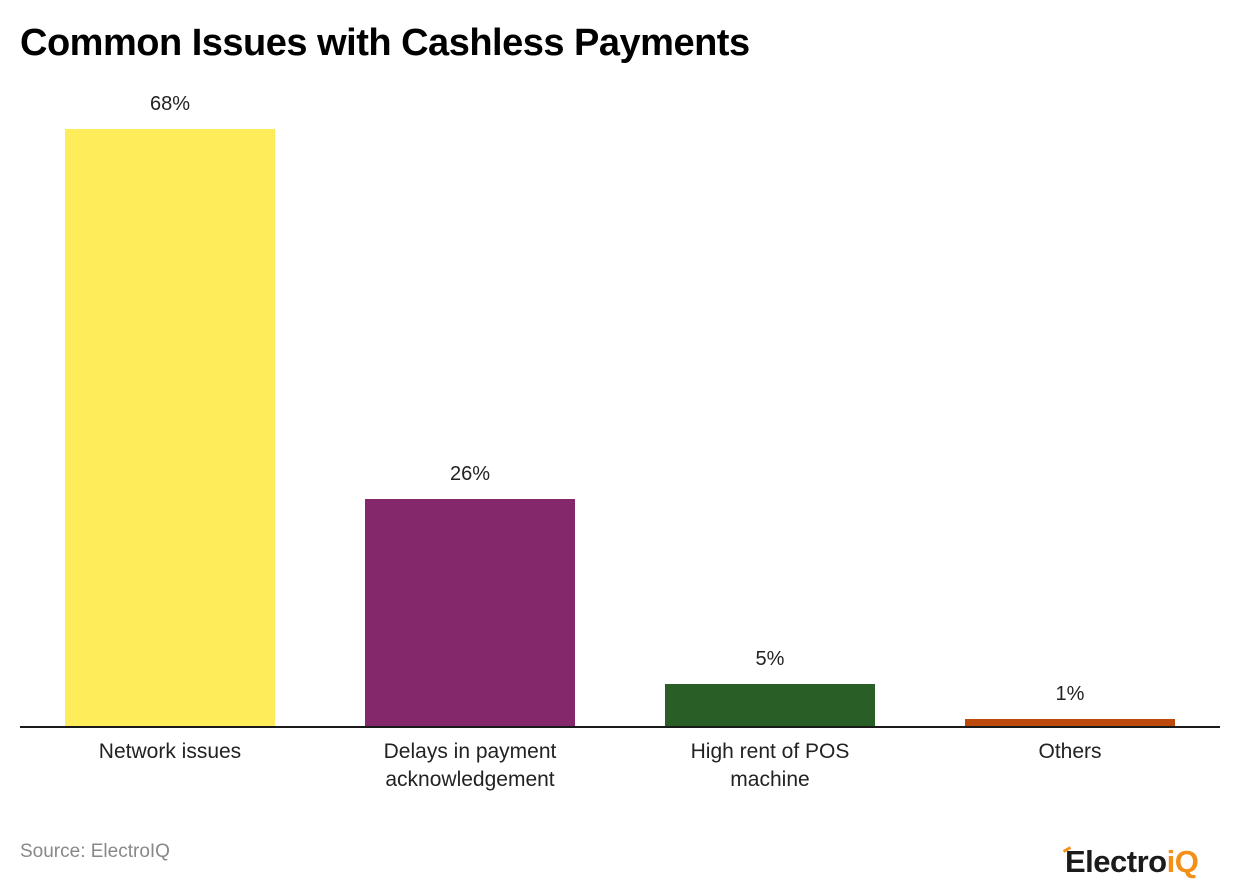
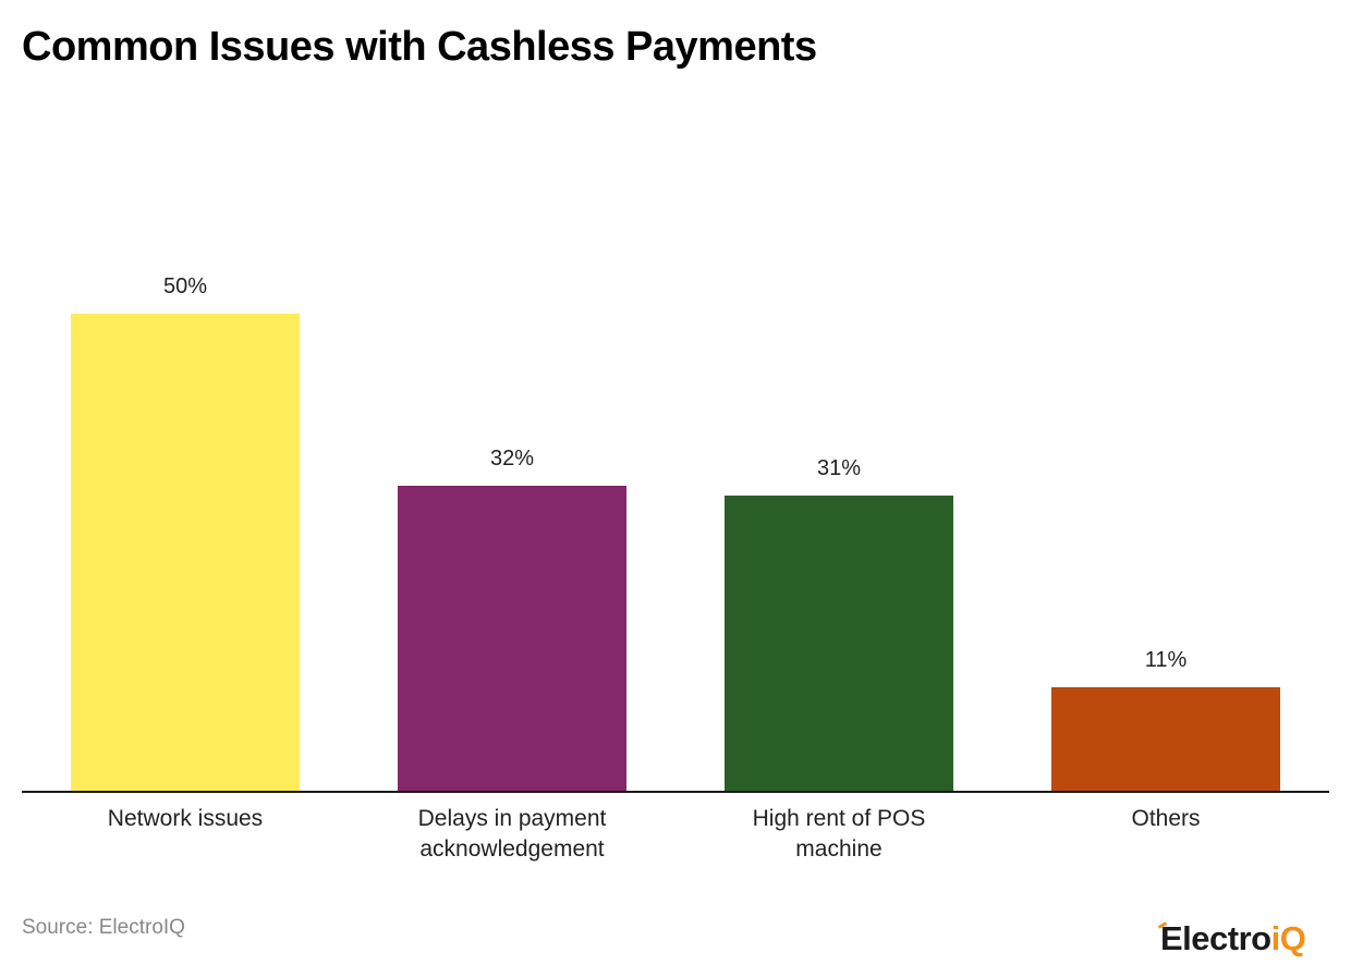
Network issues: 68% -> 50%
Delays in payment acknowledgement: 26% -> 32%
High rent of POS machine: 5% -> 31%
Others: 1% -> 11%
